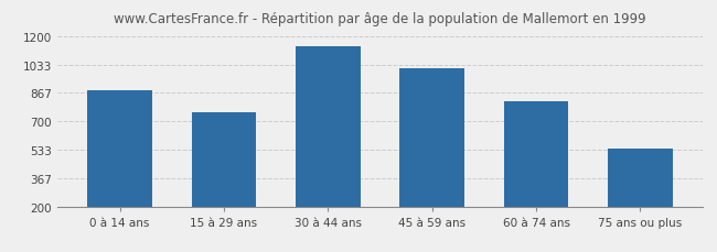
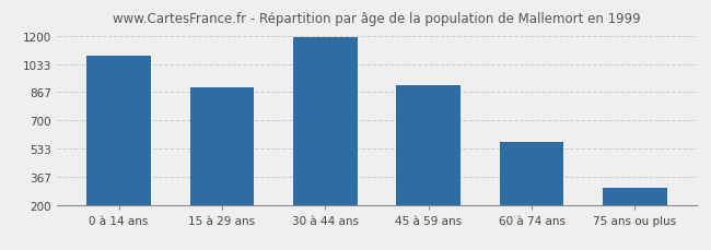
0 à 14 ans: 880 -> 1080
15 à 29 ans: 750 -> 890
30 à 44 ans: 1140 -> 1190
45 à 59 ans: 1010 -> 900
60 à 74 ans: 820 -> 570
75 ans ou plus: 540 -> 300
